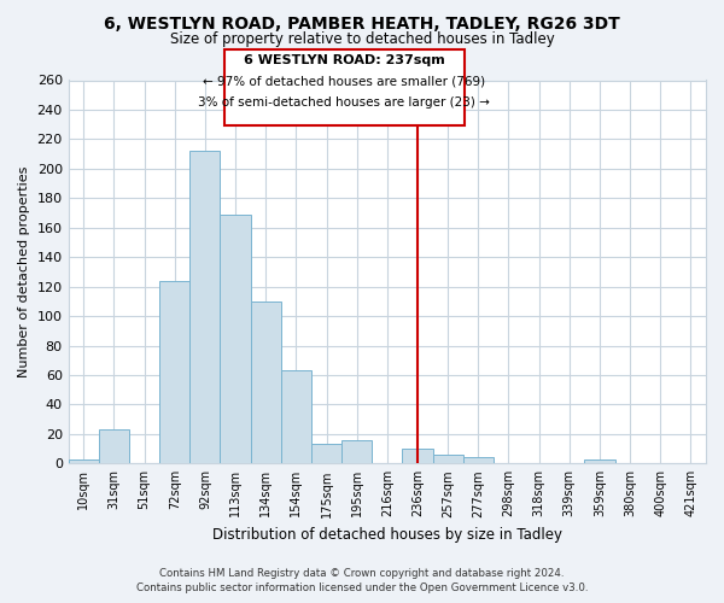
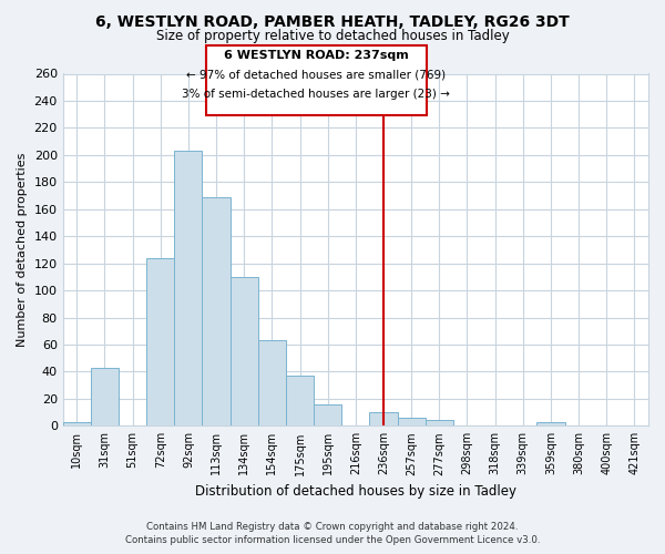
31sqm: 23 -> 43
92sqm: 212 -> 203
175sqm: 13 -> 37
